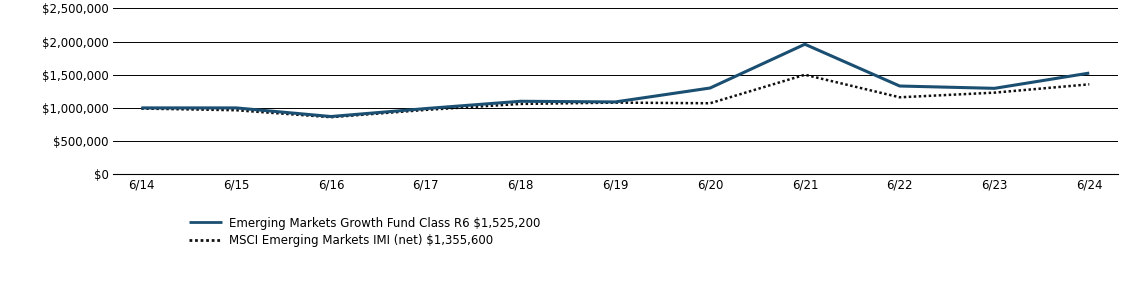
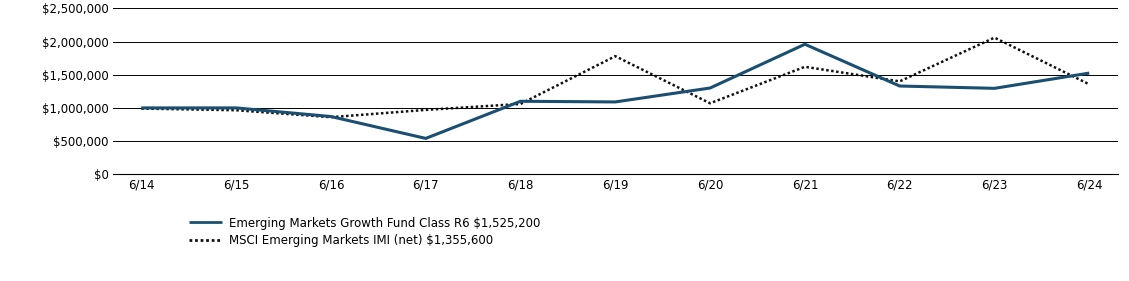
Emerging Markets Growth Fund Class R6 $1,525,200/6/17: $990,000 -> $540,000
MSCI Emerging Markets IMI (net) $1,355,600/6/19: $1,080,000 -> $1,780,000
MSCI Emerging Markets IMI (net) $1,355,600/6/21: $1,500,000 -> $1,620,000
MSCI Emerging Markets IMI (net) $1,355,600/6/22: $1,160,000 -> $1,400,000
MSCI Emerging Markets IMI (net) $1,355,600/6/23: $1,230,000 -> $2,060,000
